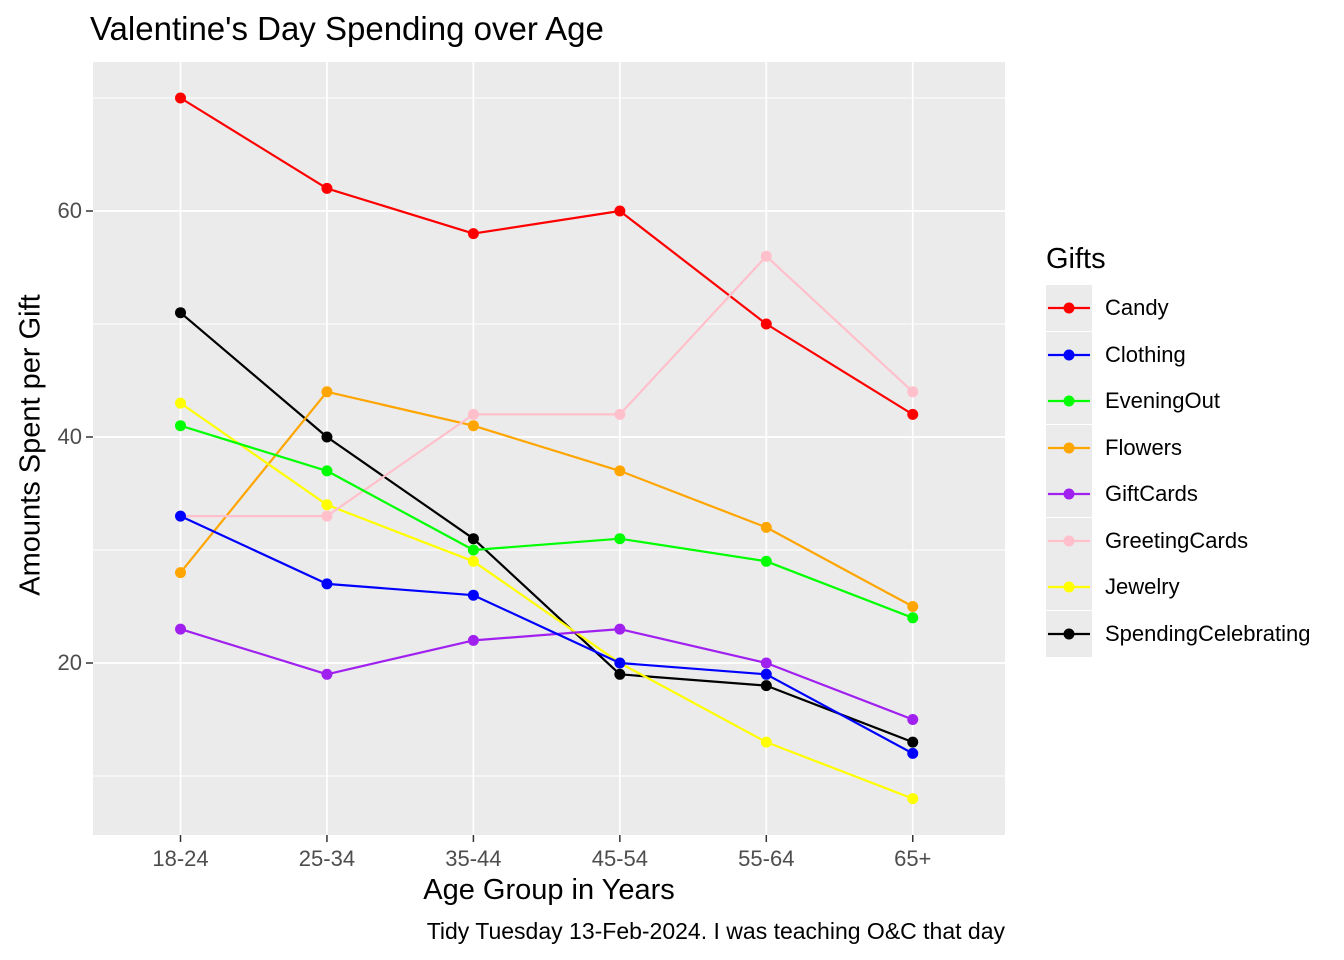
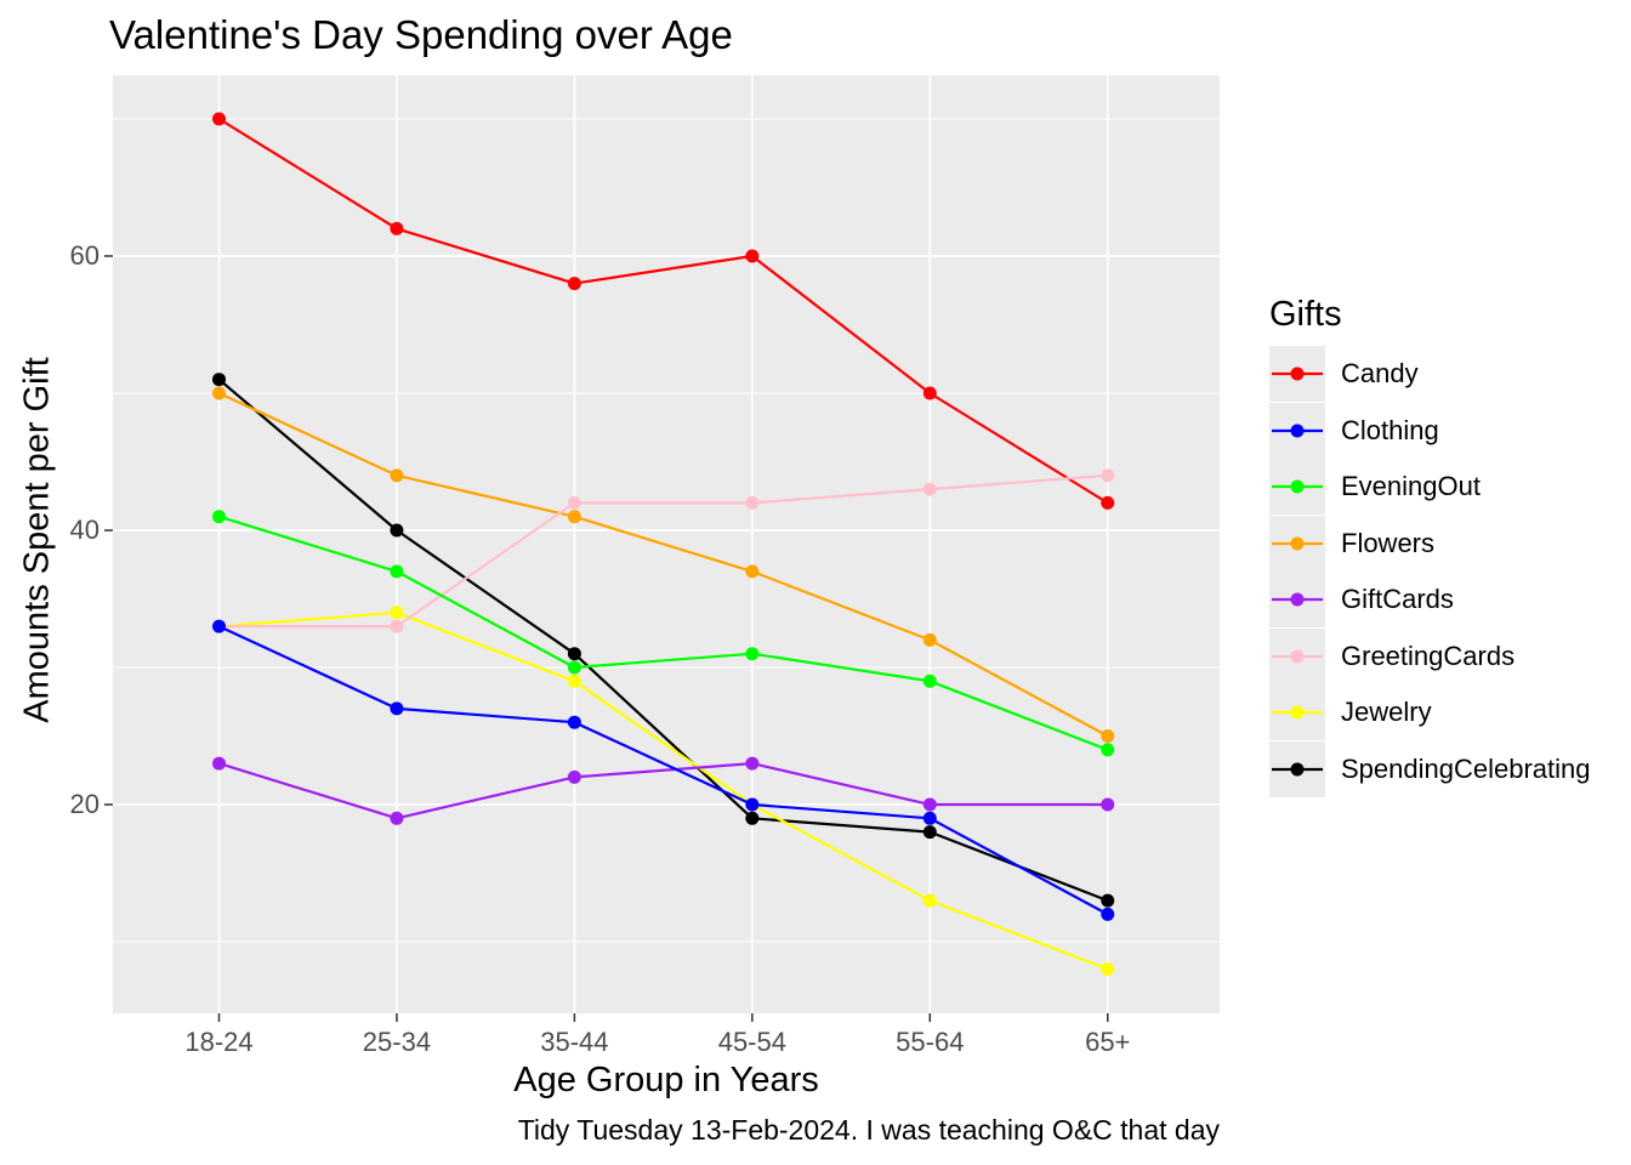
Flowers/18-24: 28 -> 50
Jewelry/18-24: 43 -> 33
GreetingCards/55-64: 56 -> 43
GiftCards/65+: 15 -> 20
